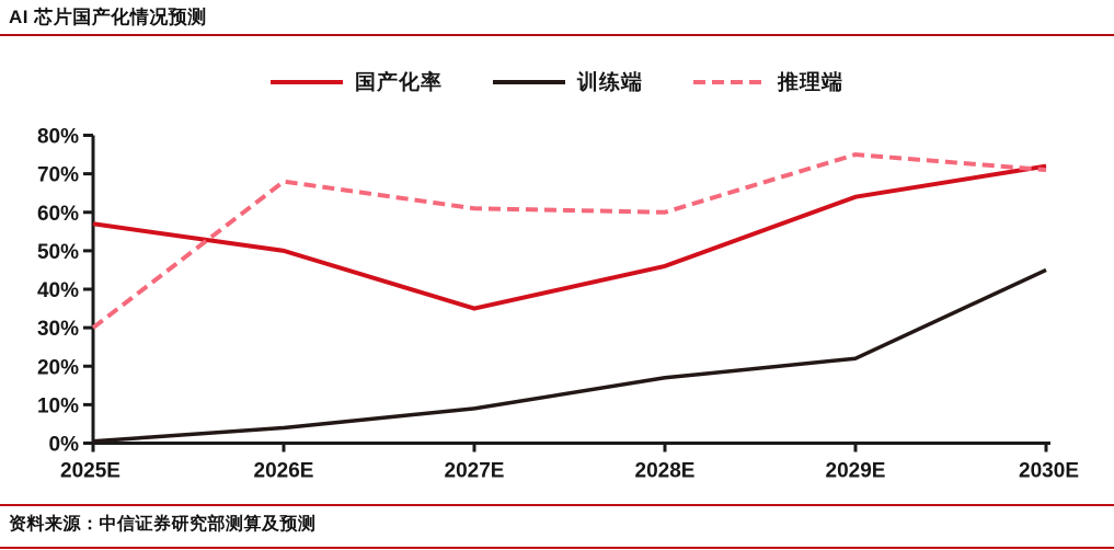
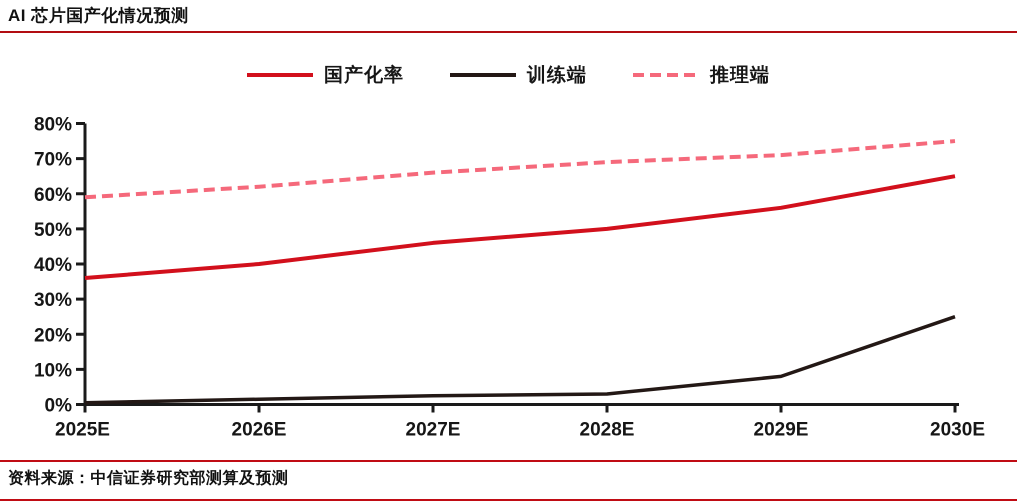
国产化率/2025E: 57% -> 36%
推理端/2025E: 30% -> 59%
国产化率/2026E: 50% -> 40%
训练端/2026E: 4% -> 2%
推理端/2026E: 68% -> 62%
国产化率/2027E: 35% -> 46%
训练端/2027E: 9% -> 2%
推理端/2027E: 61% -> 66%
国产化率/2028E: 46% -> 50%
训练端/2028E: 17% -> 3%
推理端/2028E: 60% -> 69%
国产化率/2029E: 64% -> 56%
训练端/2029E: 22% -> 8%
推理端/2029E: 75% -> 71%
国产化率/2030E: 72% -> 65%
训练端/2030E: 45% -> 25%
推理端/2030E: 71% -> 75%
